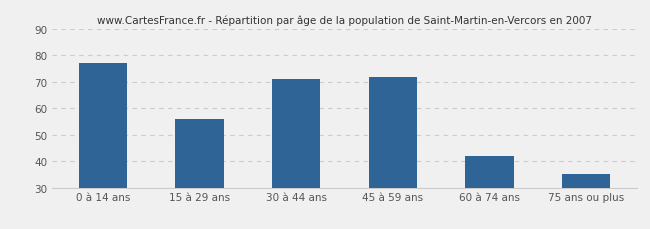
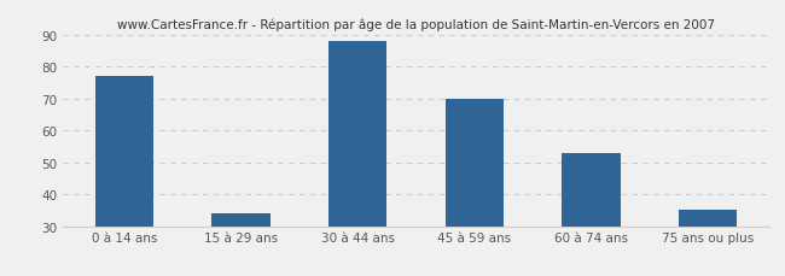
15 à 29 ans: 56 -> 34
30 à 44 ans: 71 -> 88
45 à 59 ans: 72 -> 70
60 à 74 ans: 42 -> 53
